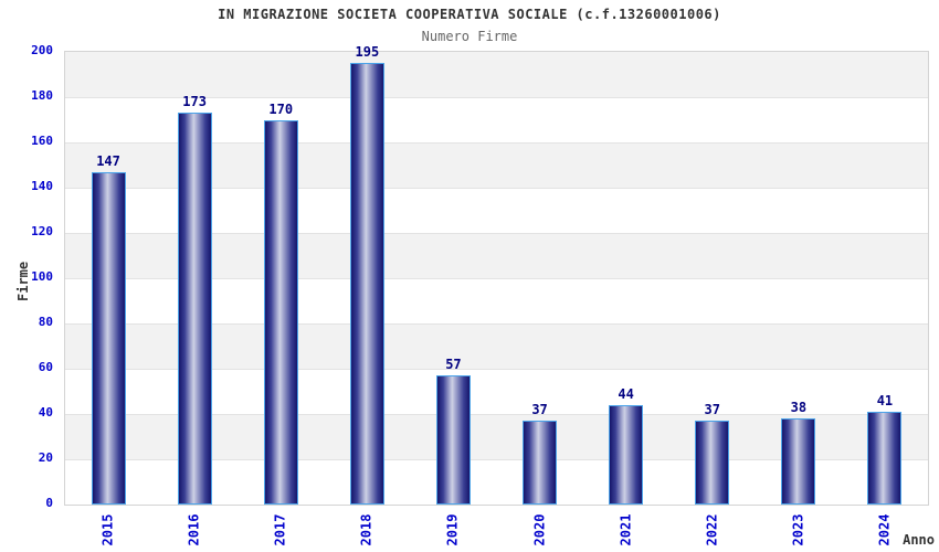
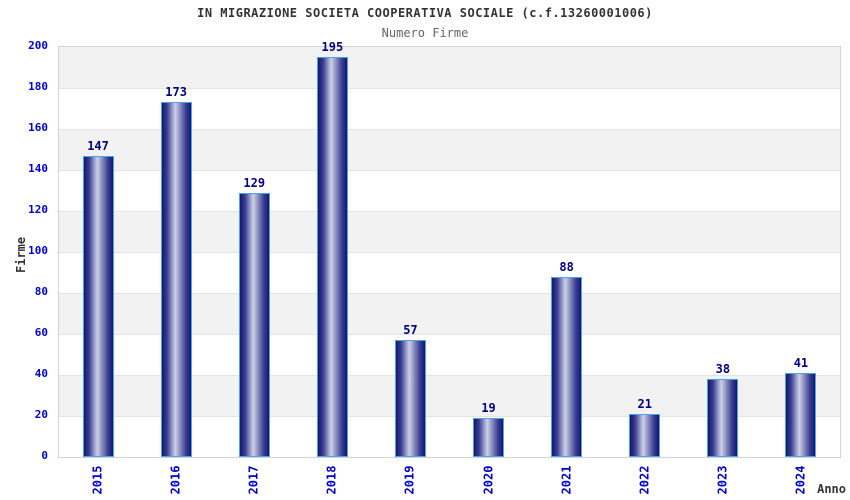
2017: 170 -> 129
2020: 37 -> 19
2021: 44 -> 88
2022: 37 -> 21
